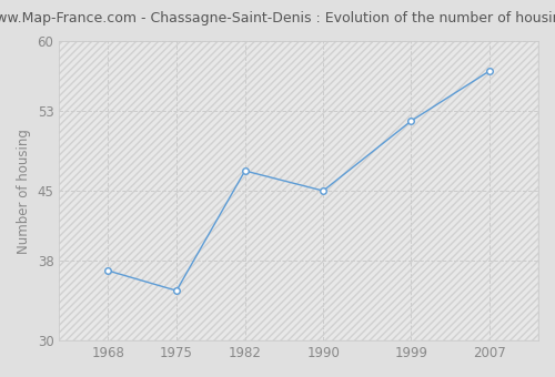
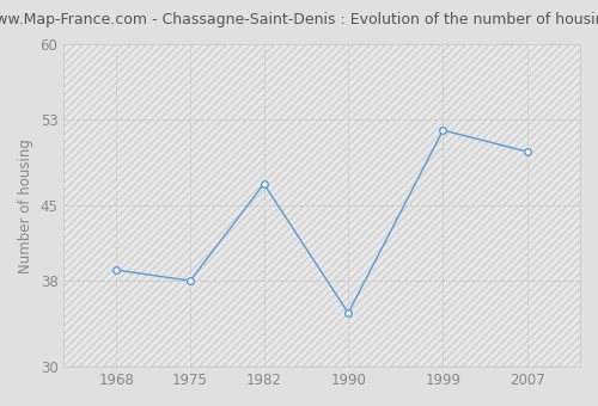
1968: 37 -> 39
1975: 35 -> 38
1990: 45 -> 35
2007: 57 -> 50
